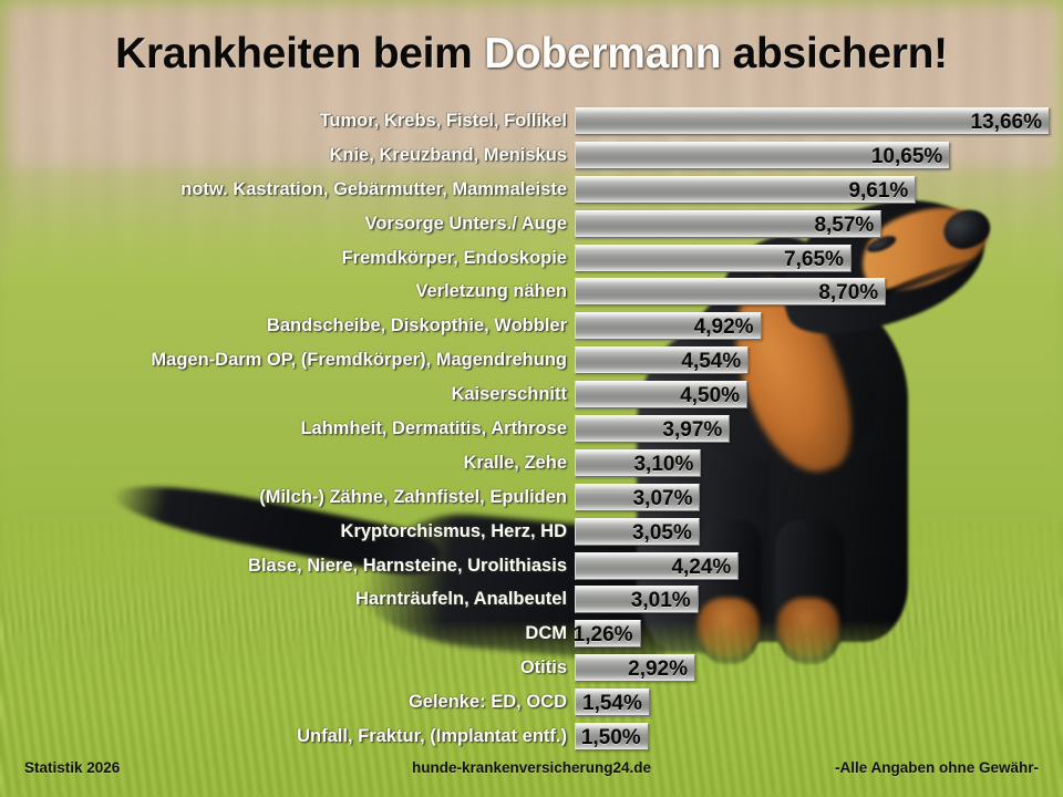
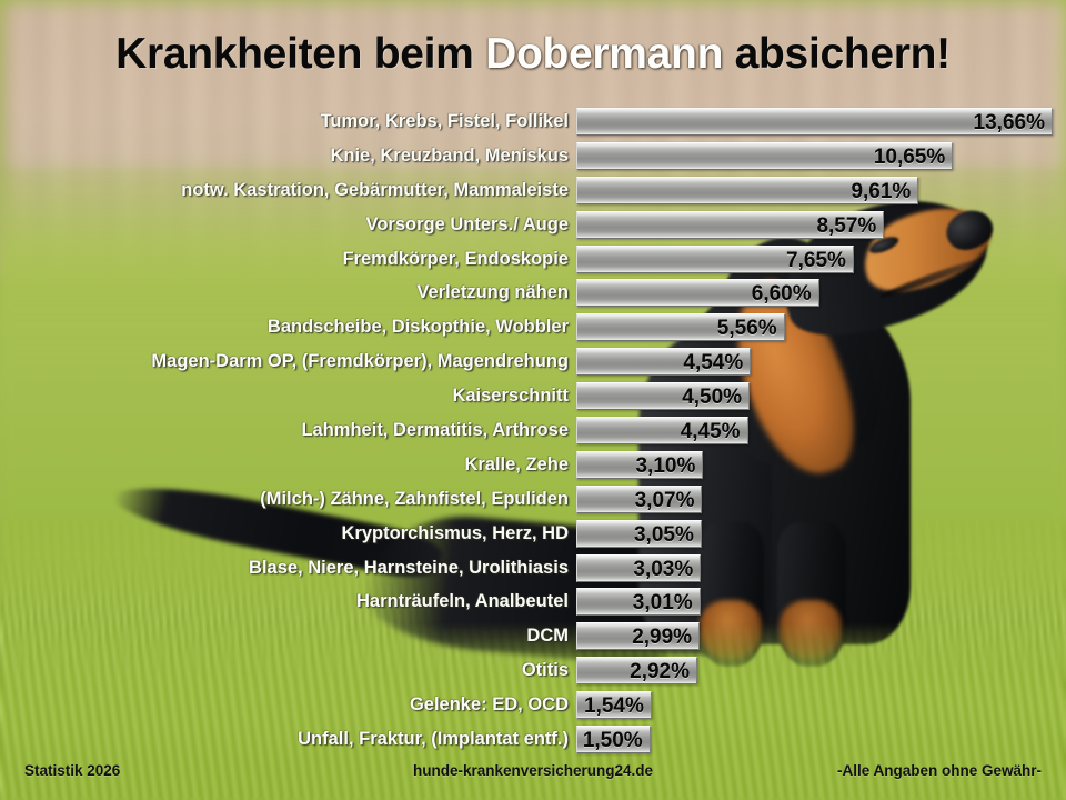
Verletzung nähen: 8,70% -> 6,60%
Bandscheibe, Diskopthie, Wobbler: 4,92% -> 5,56%
Lahmheit, Dermatitis, Arthrose: 3,97% -> 4,45%
Blase, Niere, Harnsteine, Urolithiasis: 4,24% -> 3,03%
DCM: 1,26% -> 2,99%
